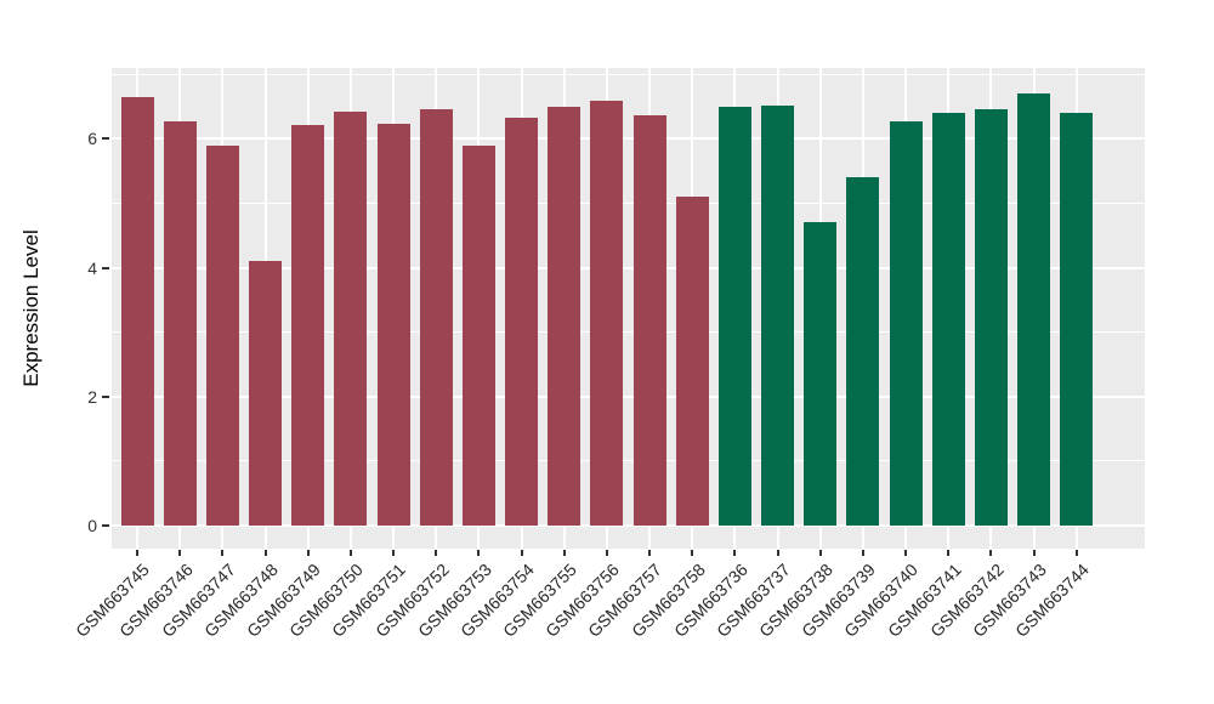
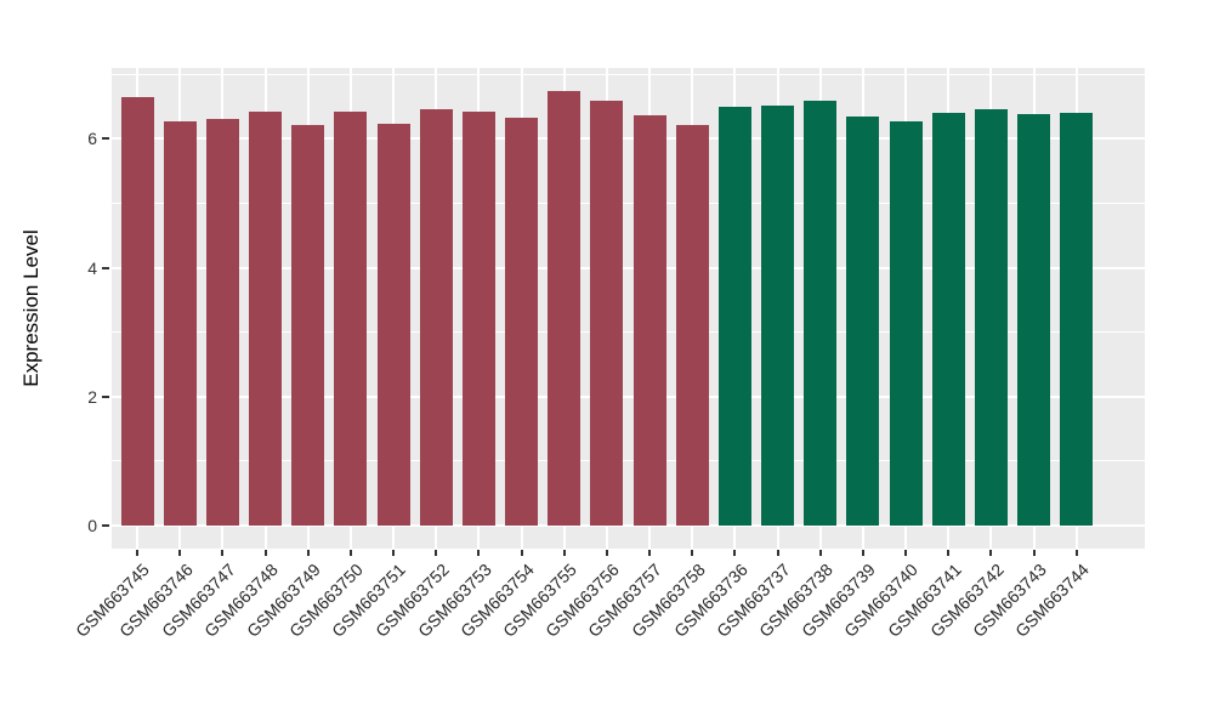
GSM663747: 5.9 -> 6.3
GSM663748: 4.1 -> 6.4
GSM663753: 5.9 -> 6.4
GSM663755: 6.5 -> 6.8
GSM663758: 5.1 -> 6.2
GSM663738: 4.7 -> 6.6
GSM663739: 5.4 -> 6.3
GSM663743: 6.7 -> 6.4
